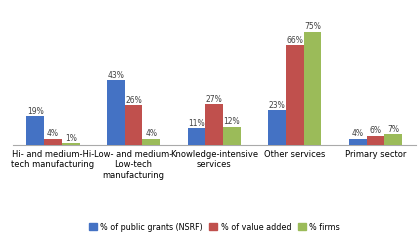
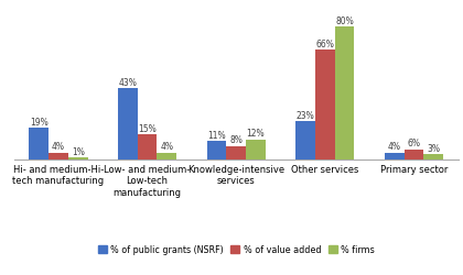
% of value added/Low- and medium- Low-tech manufacturing: 26% -> 15%
% of value added/Knowledge-intensive services: 27% -> 8%
% firms/Other services: 75% -> 80%
% firms/Primary sector: 7% -> 3%
